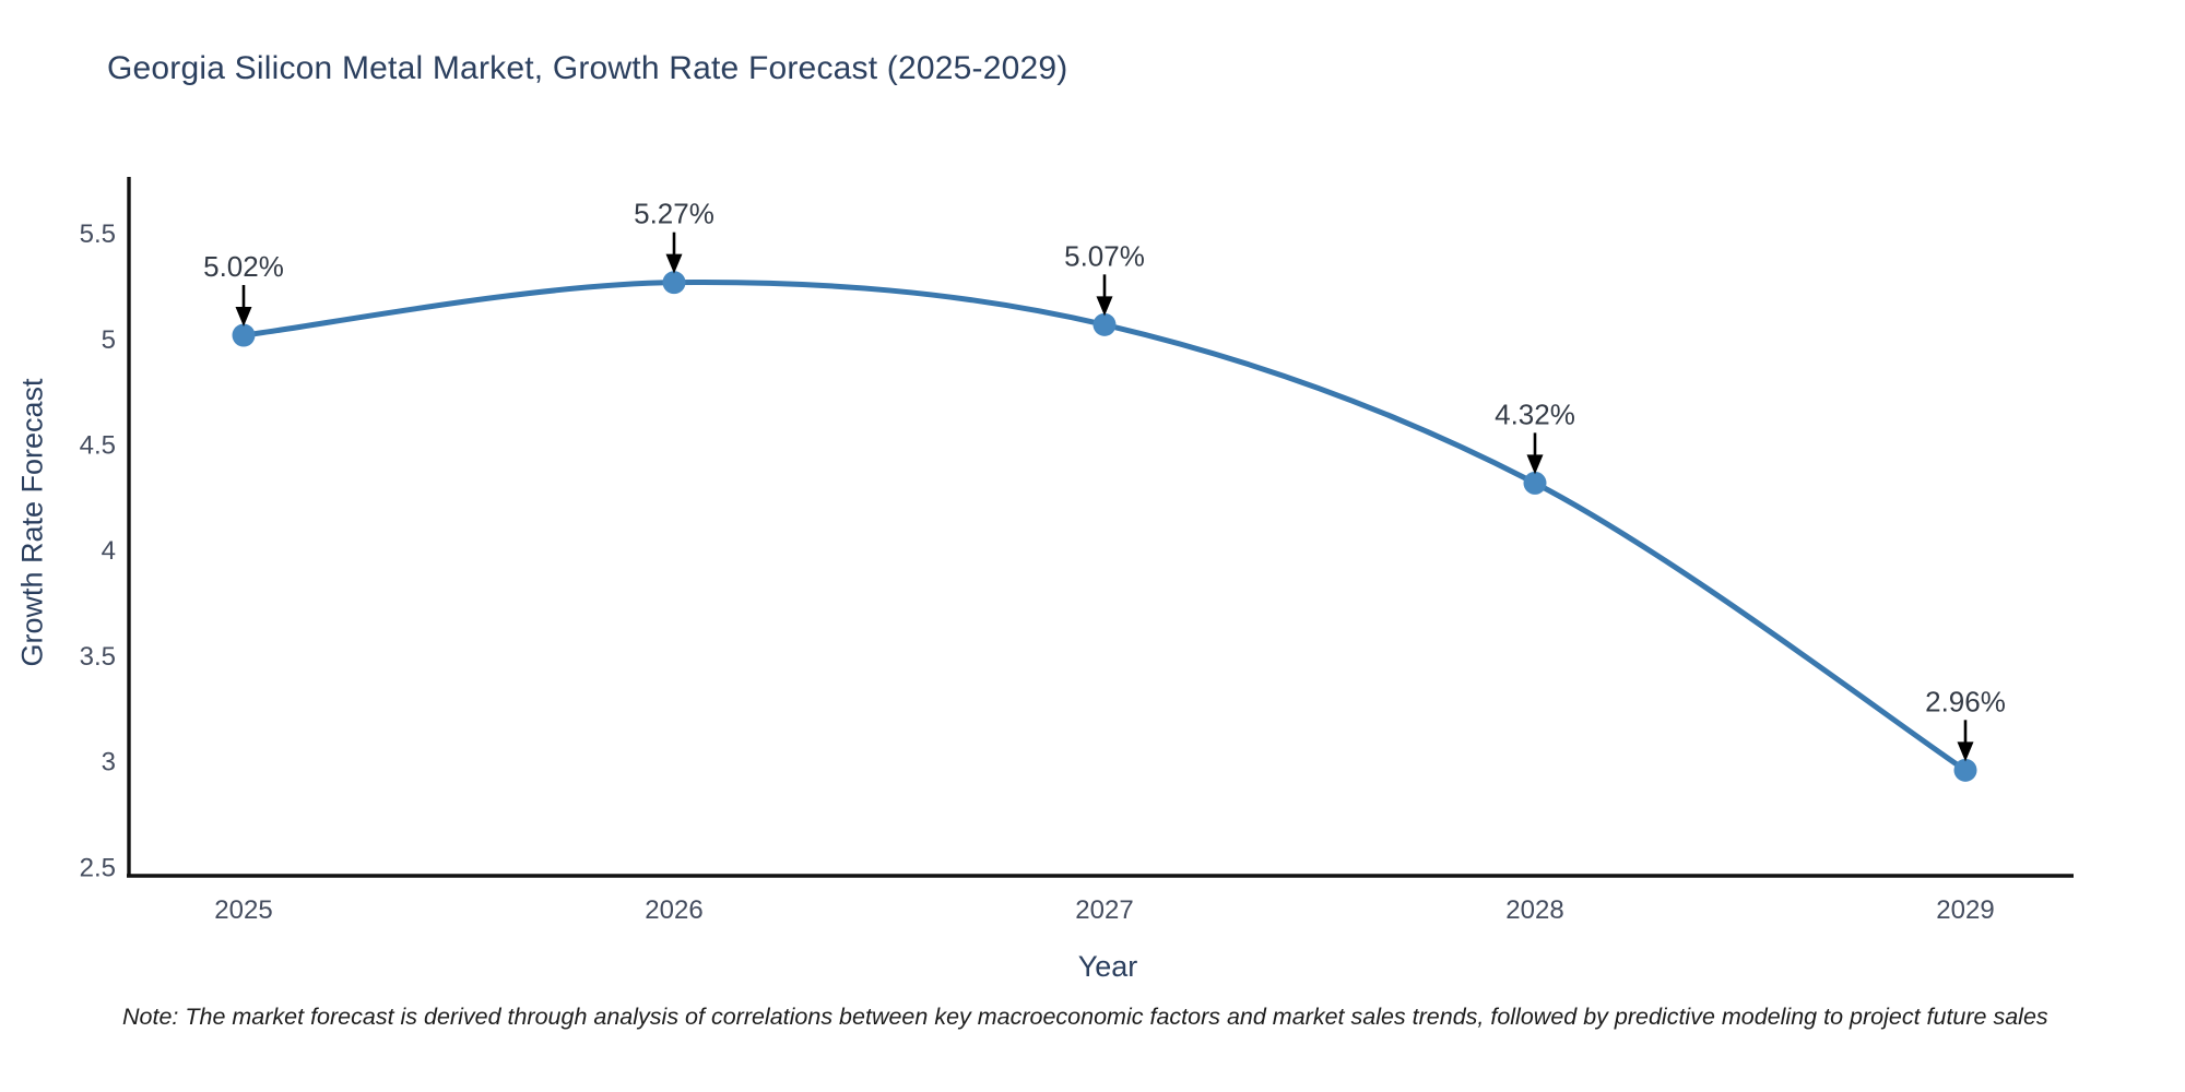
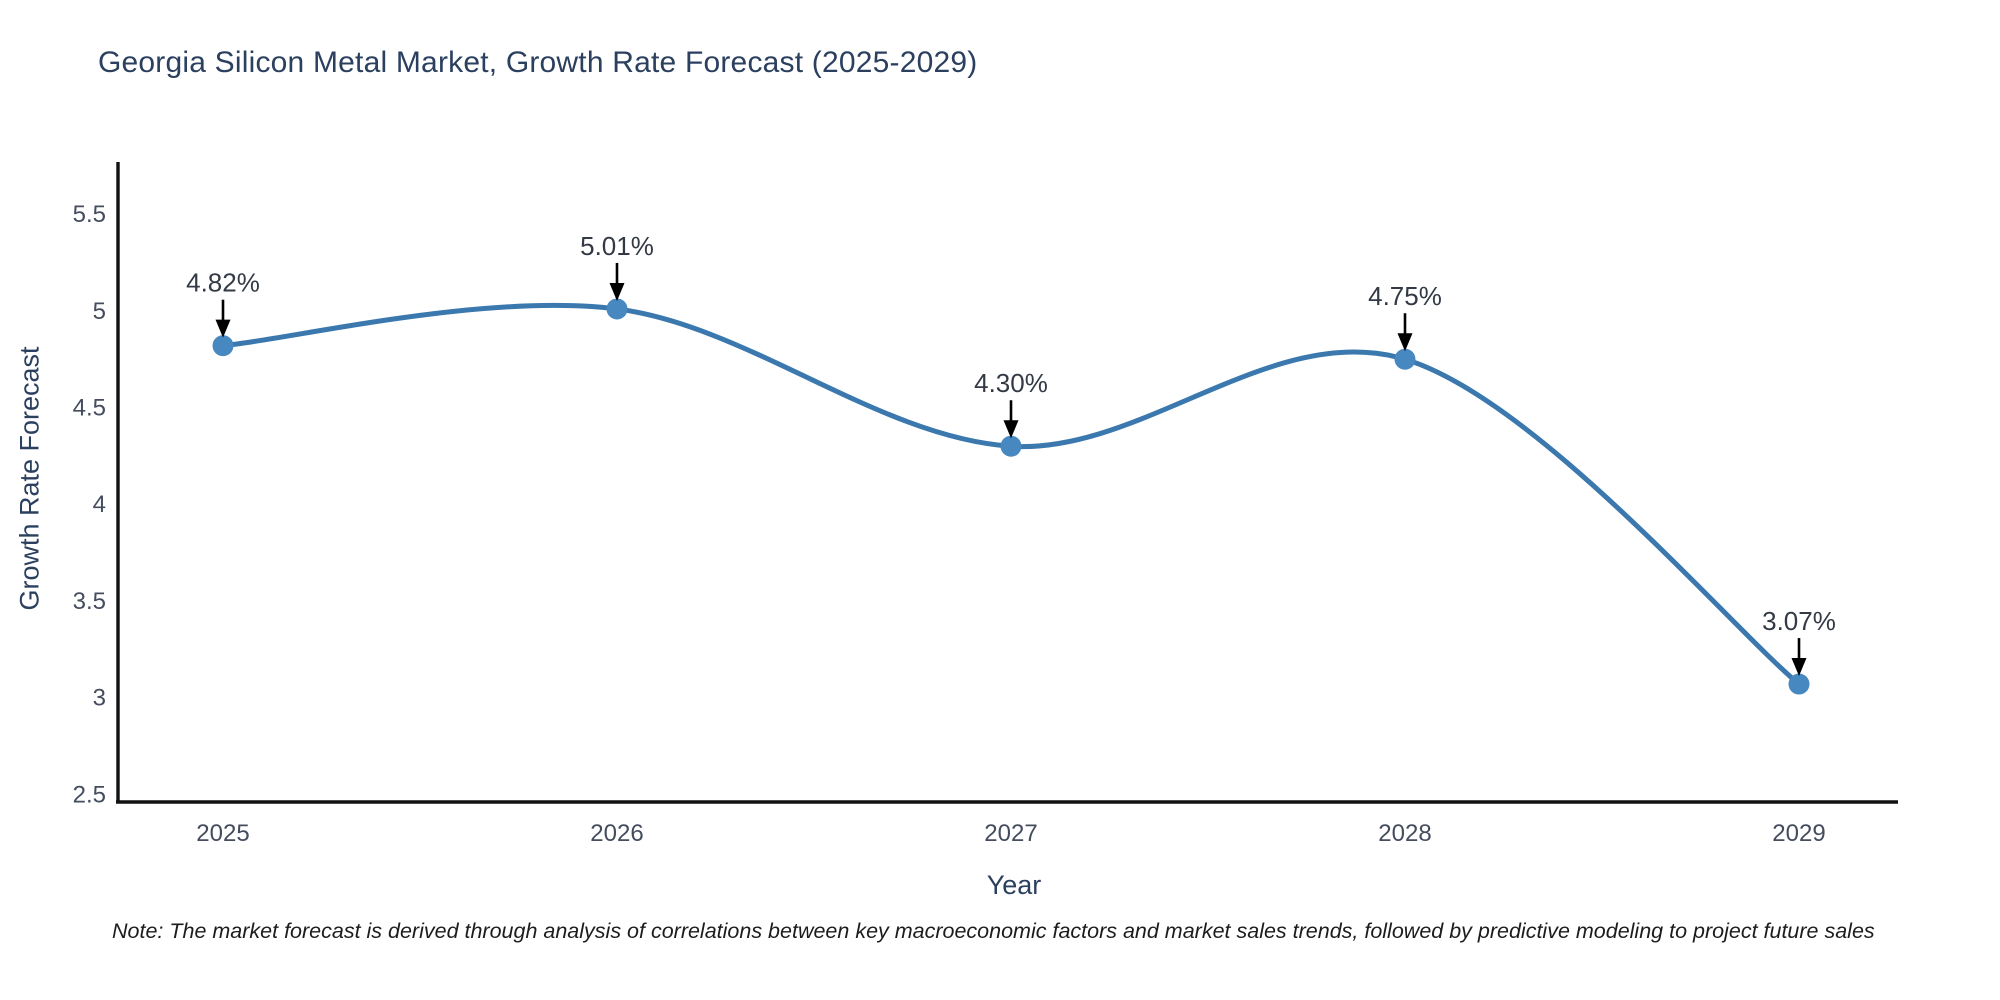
2025: 5.02% -> 4.82%
2026: 5.27% -> 5.01%
2027: 5.07% -> 4.30%
2028: 4.32% -> 4.75%
2029: 2.96% -> 3.07%
